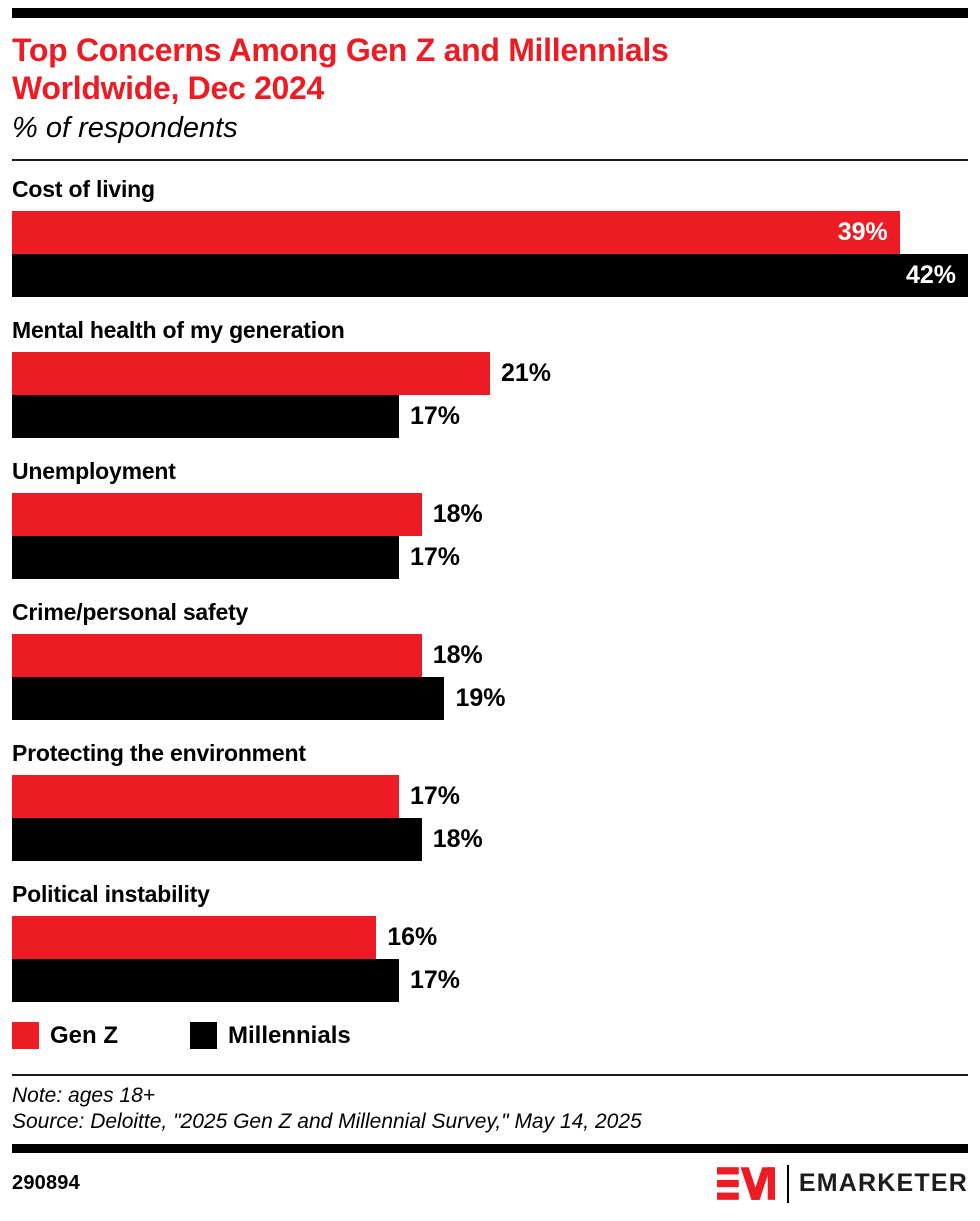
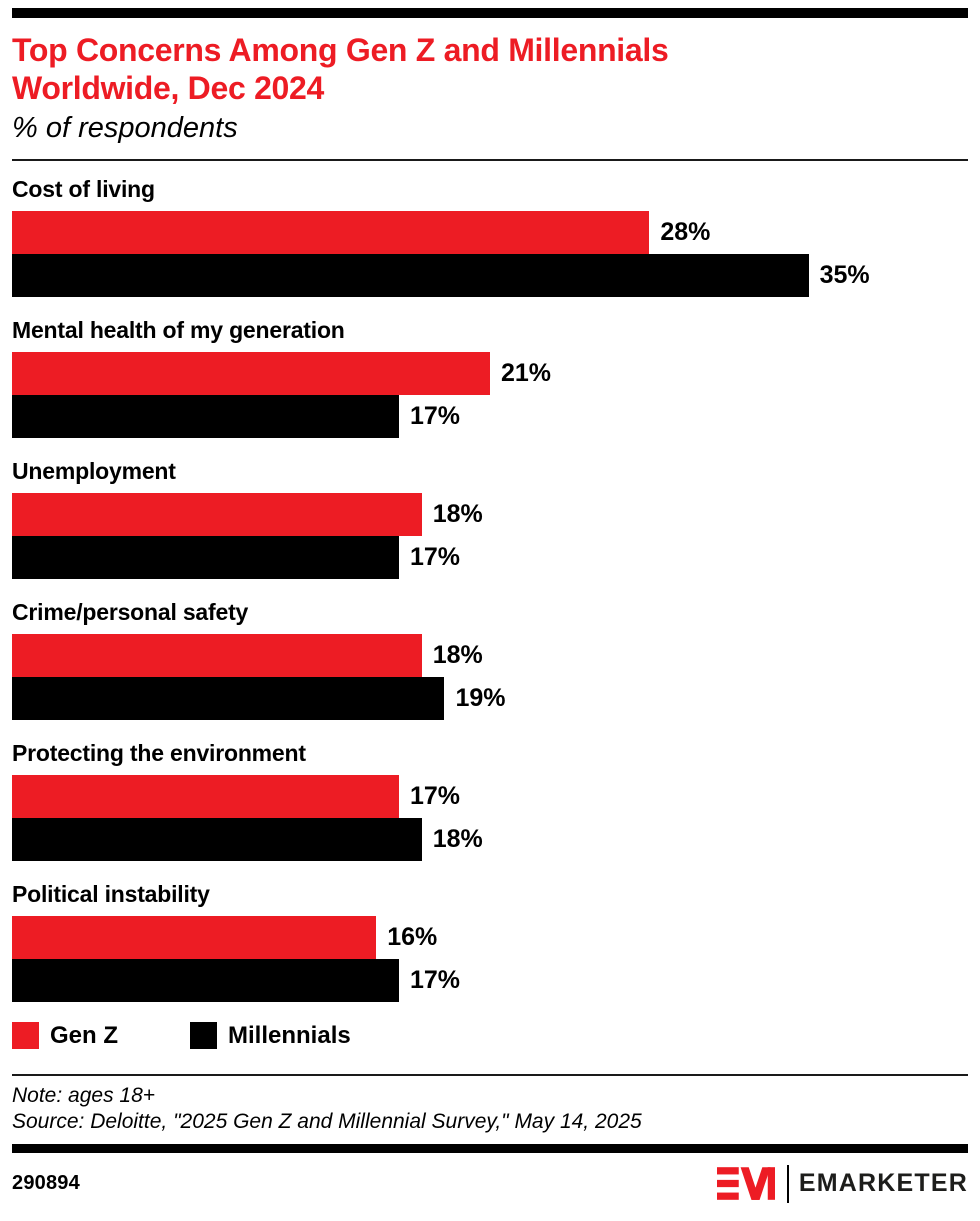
Gen Z/Cost of living: 39% -> 28%
Millennials/Cost of living: 42% -> 35%
